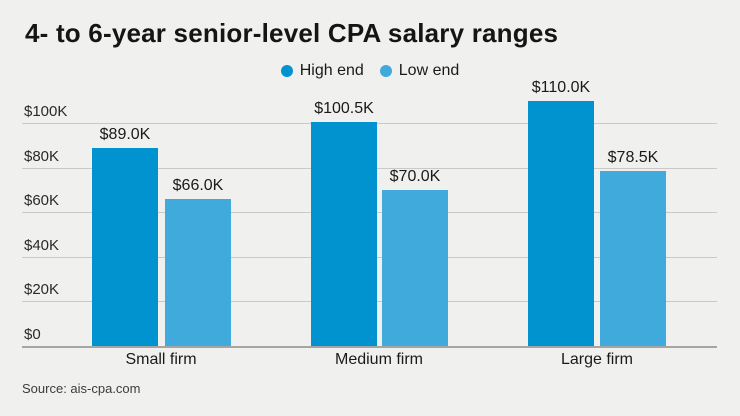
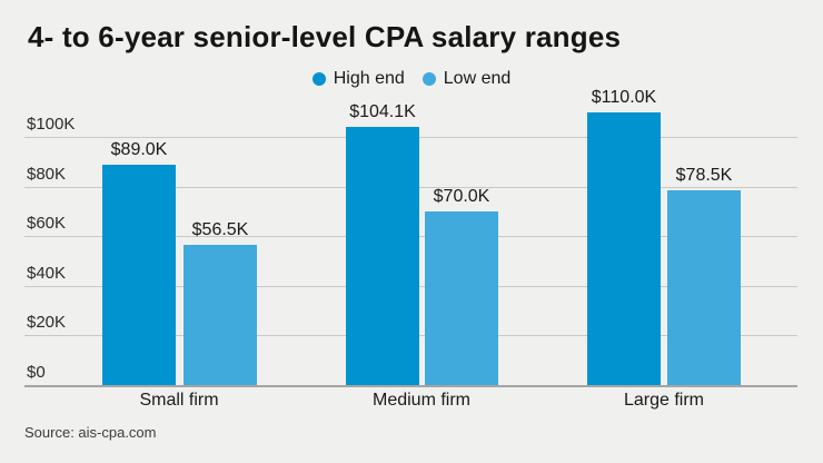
Low end/Small firm: $66.0K -> $56.5K
High end/Medium firm: $100.5K -> $104.1K
